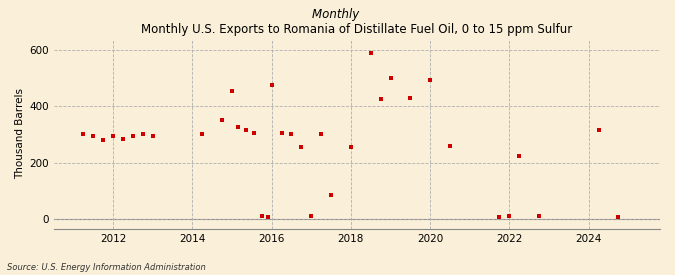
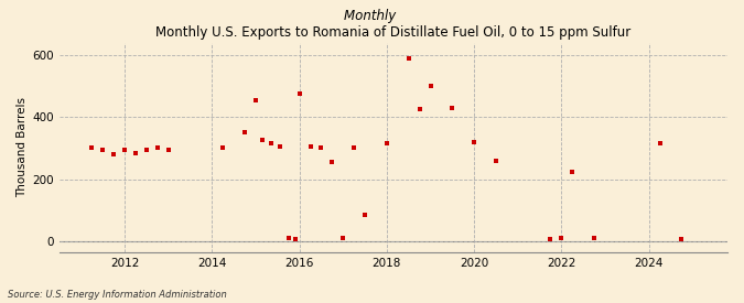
2018: 255 -> 315
2020: 495 -> 320
